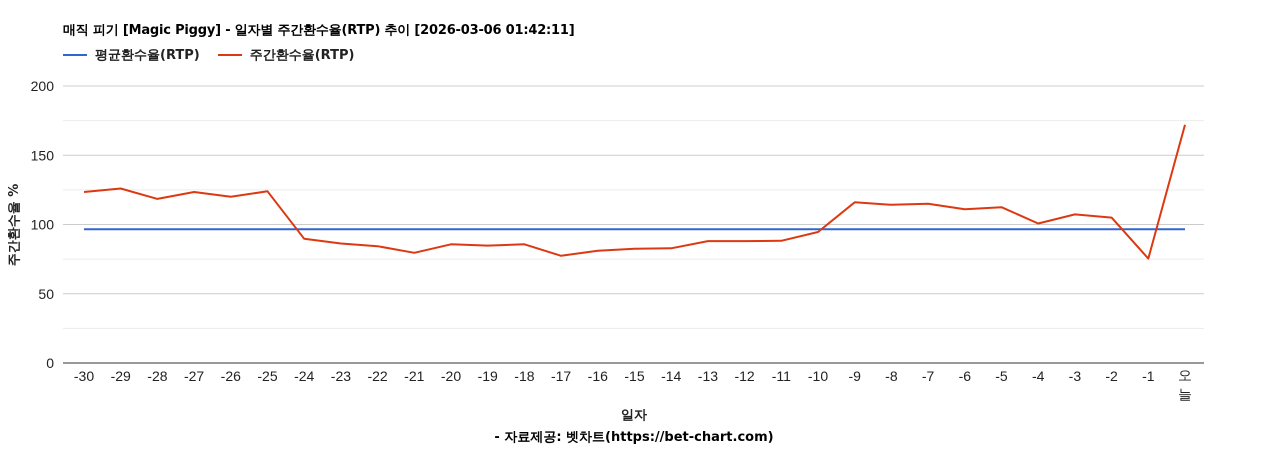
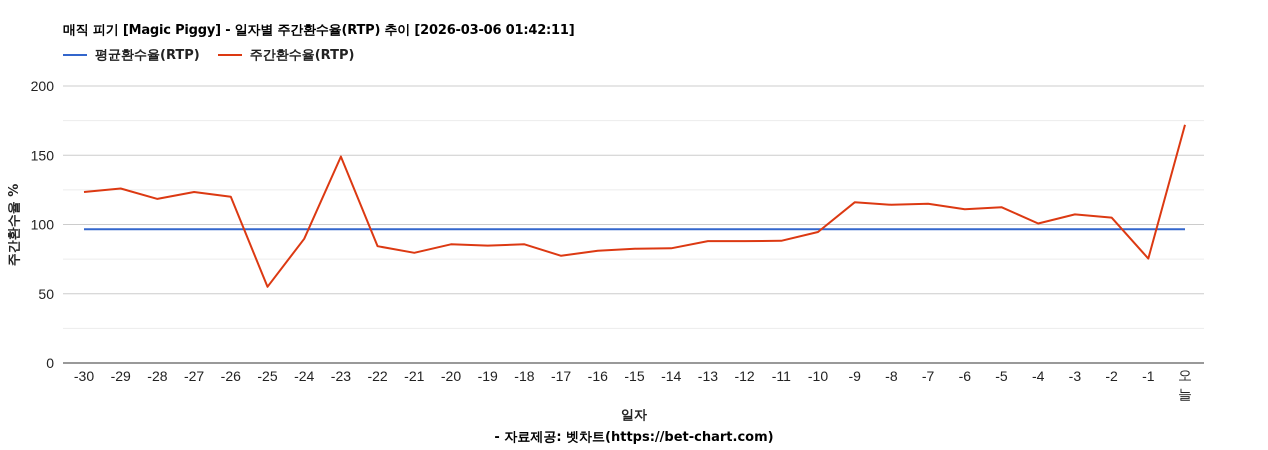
주간환수율(RTP)/-25: 124 -> 55
주간환수율(RTP)/-23: 86 -> 149
